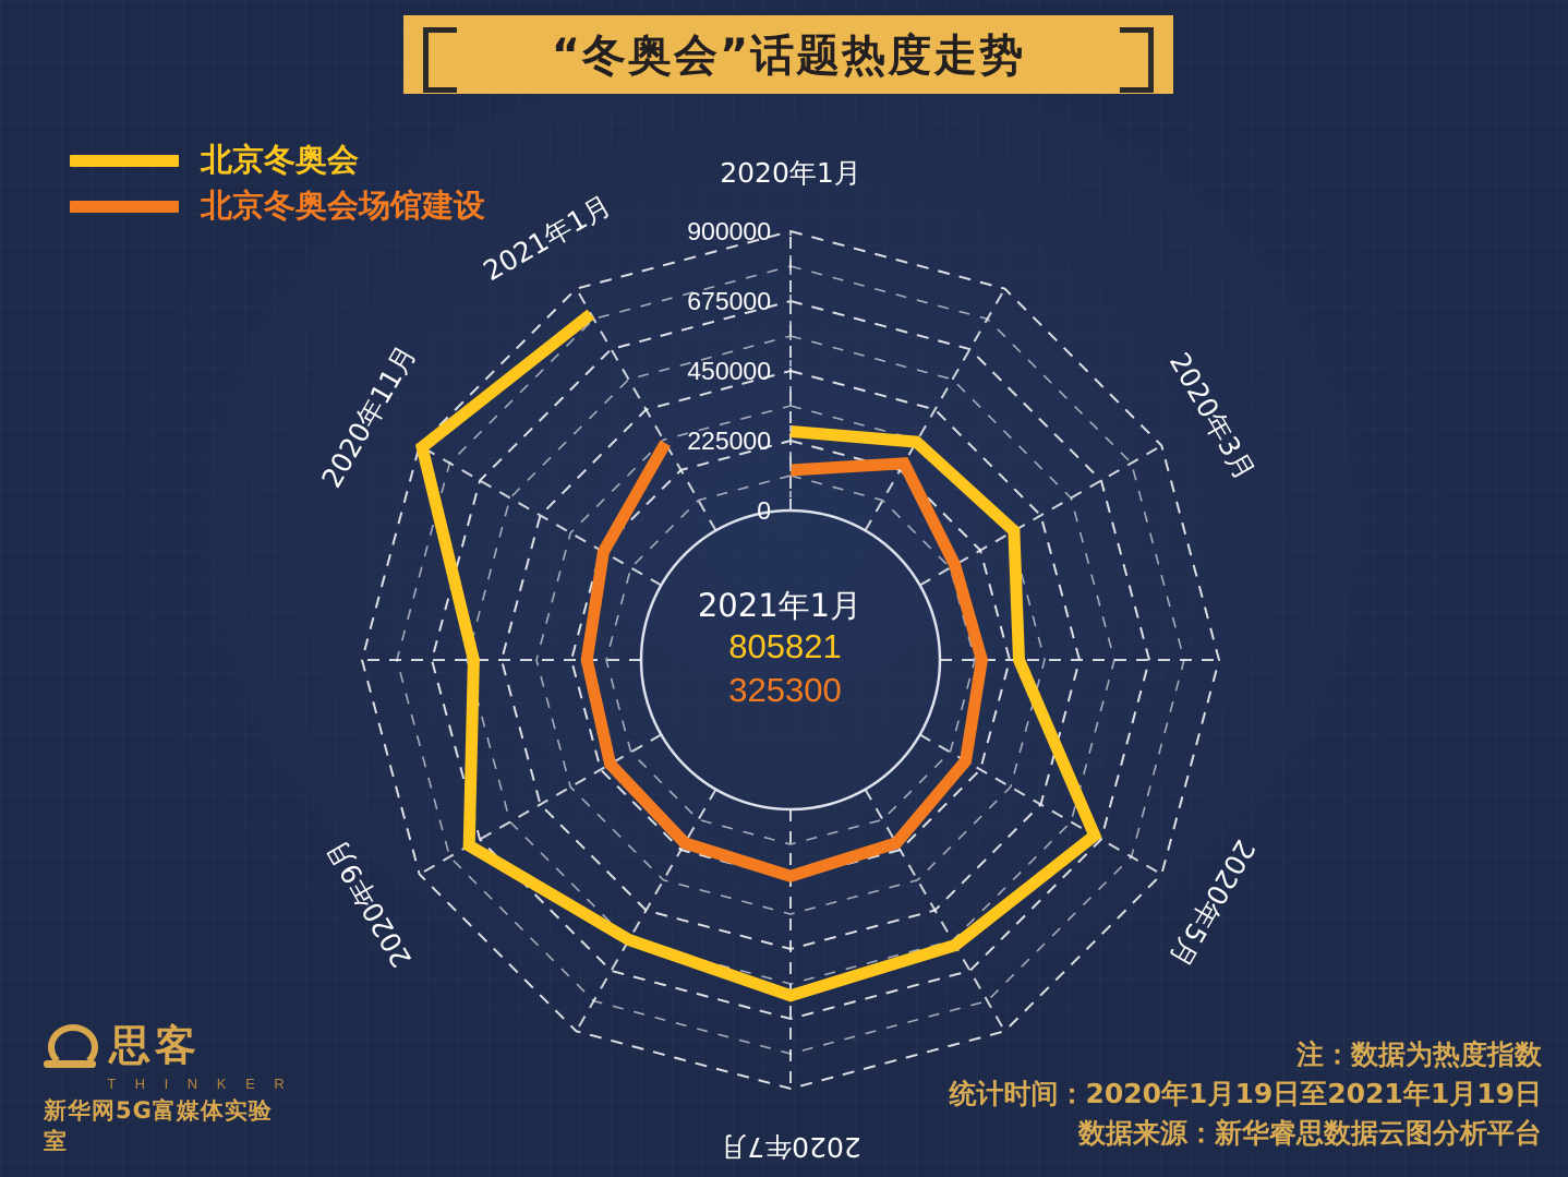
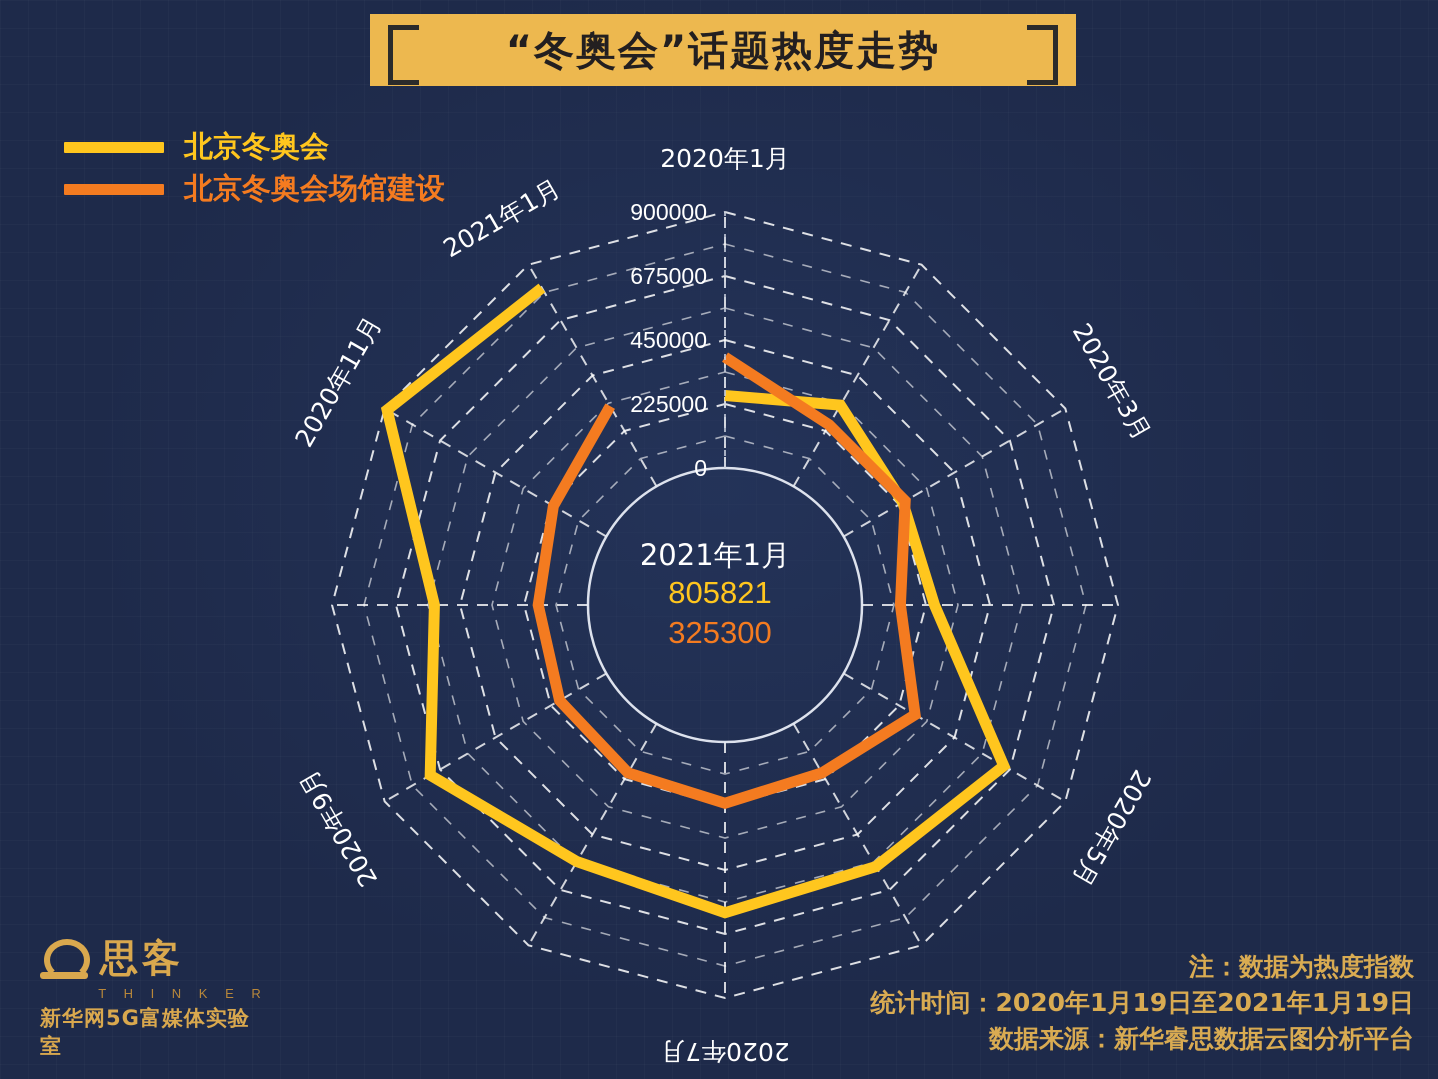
北京冬奥会场馆建设/2020年1月: 130000 -> 390000
北京冬奥会/2020年3月: 350000 -> 240000
北京冬奥会场馆建设/2020年3月: 130000 -> 250000
北京冬奥会场馆建设/2020年5月: 170000 -> 290000
